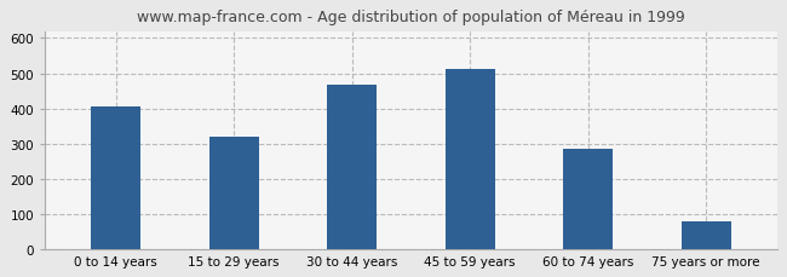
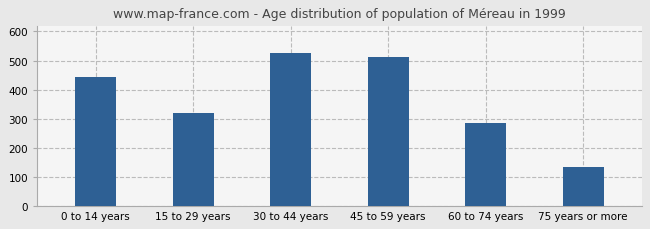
0 to 14 years: 405 -> 445
30 to 44 years: 468 -> 525
75 years or more: 80 -> 135
